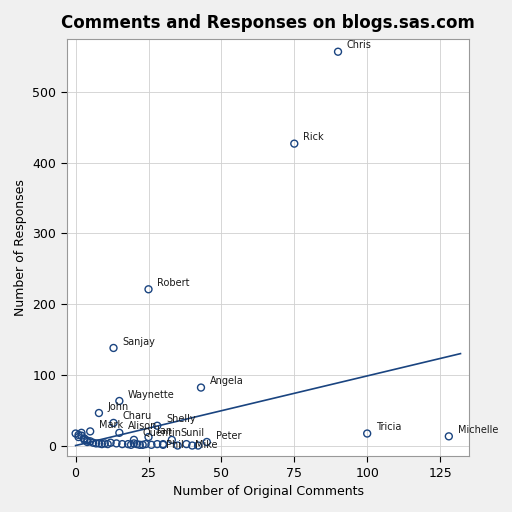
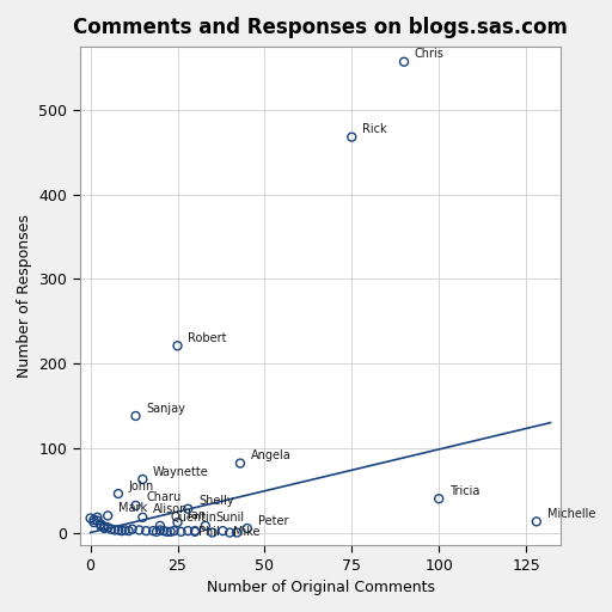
75: 427 -> 468
100: 17 -> 40
